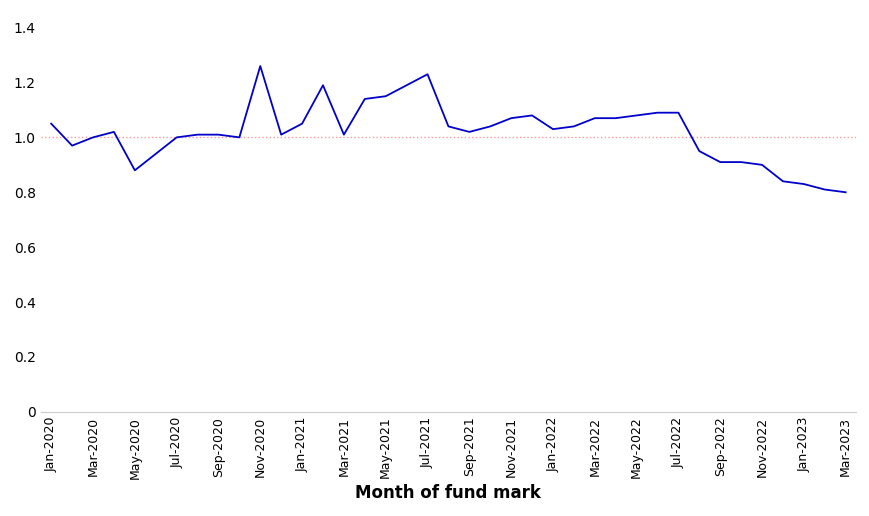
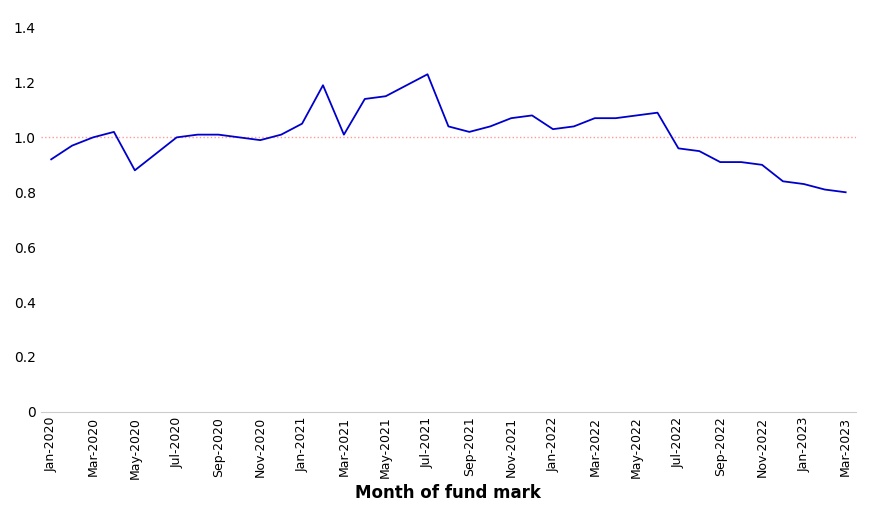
Jan-2020: 1.05 -> 0.92
Nov-2020: 1.26 -> 0.99
Jul-2022: 1.09 -> 0.96
